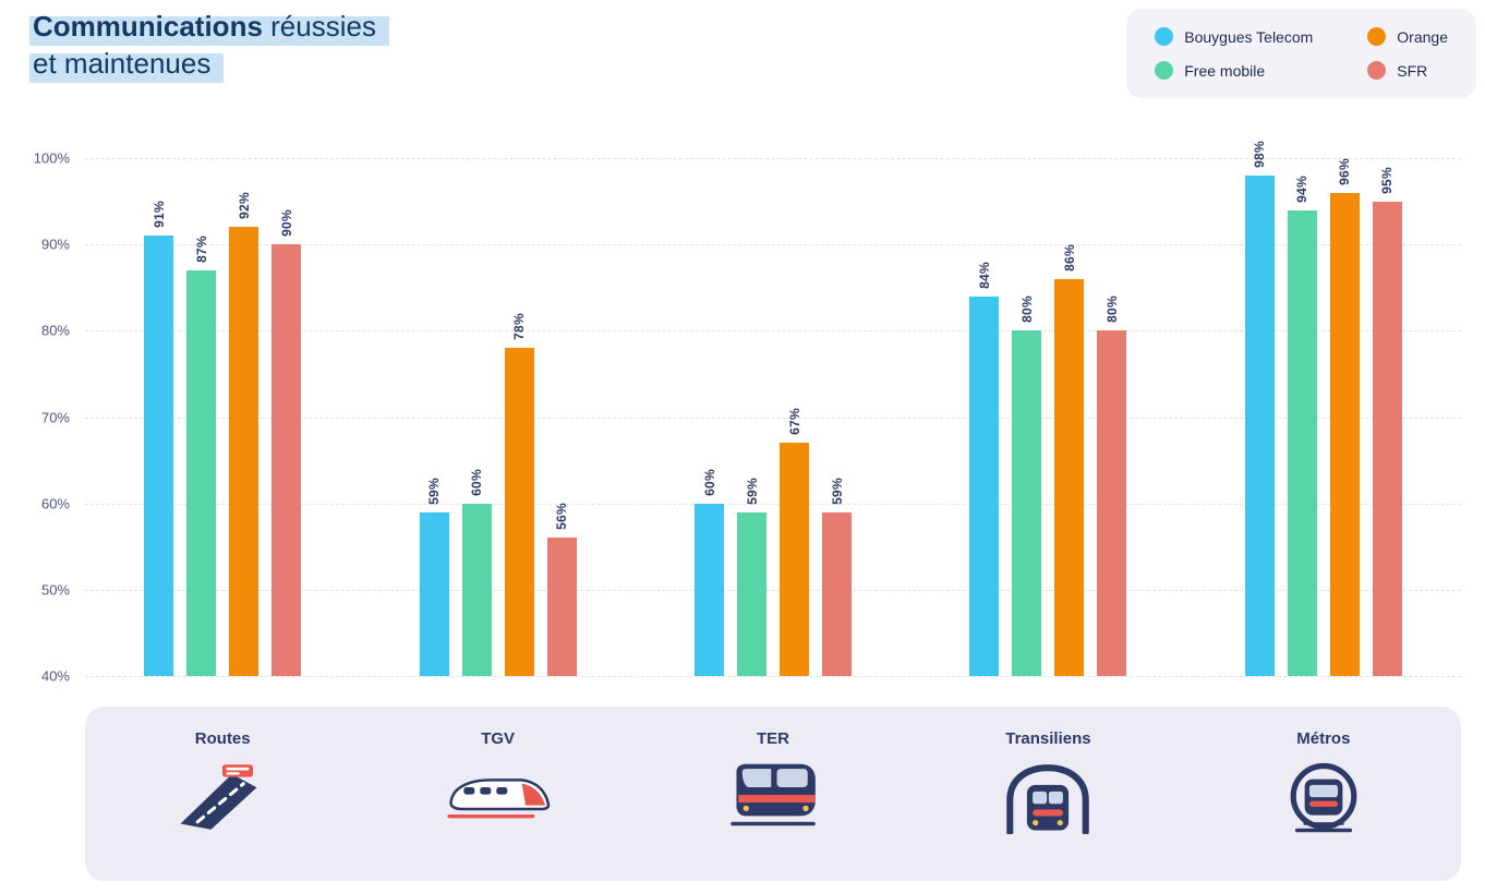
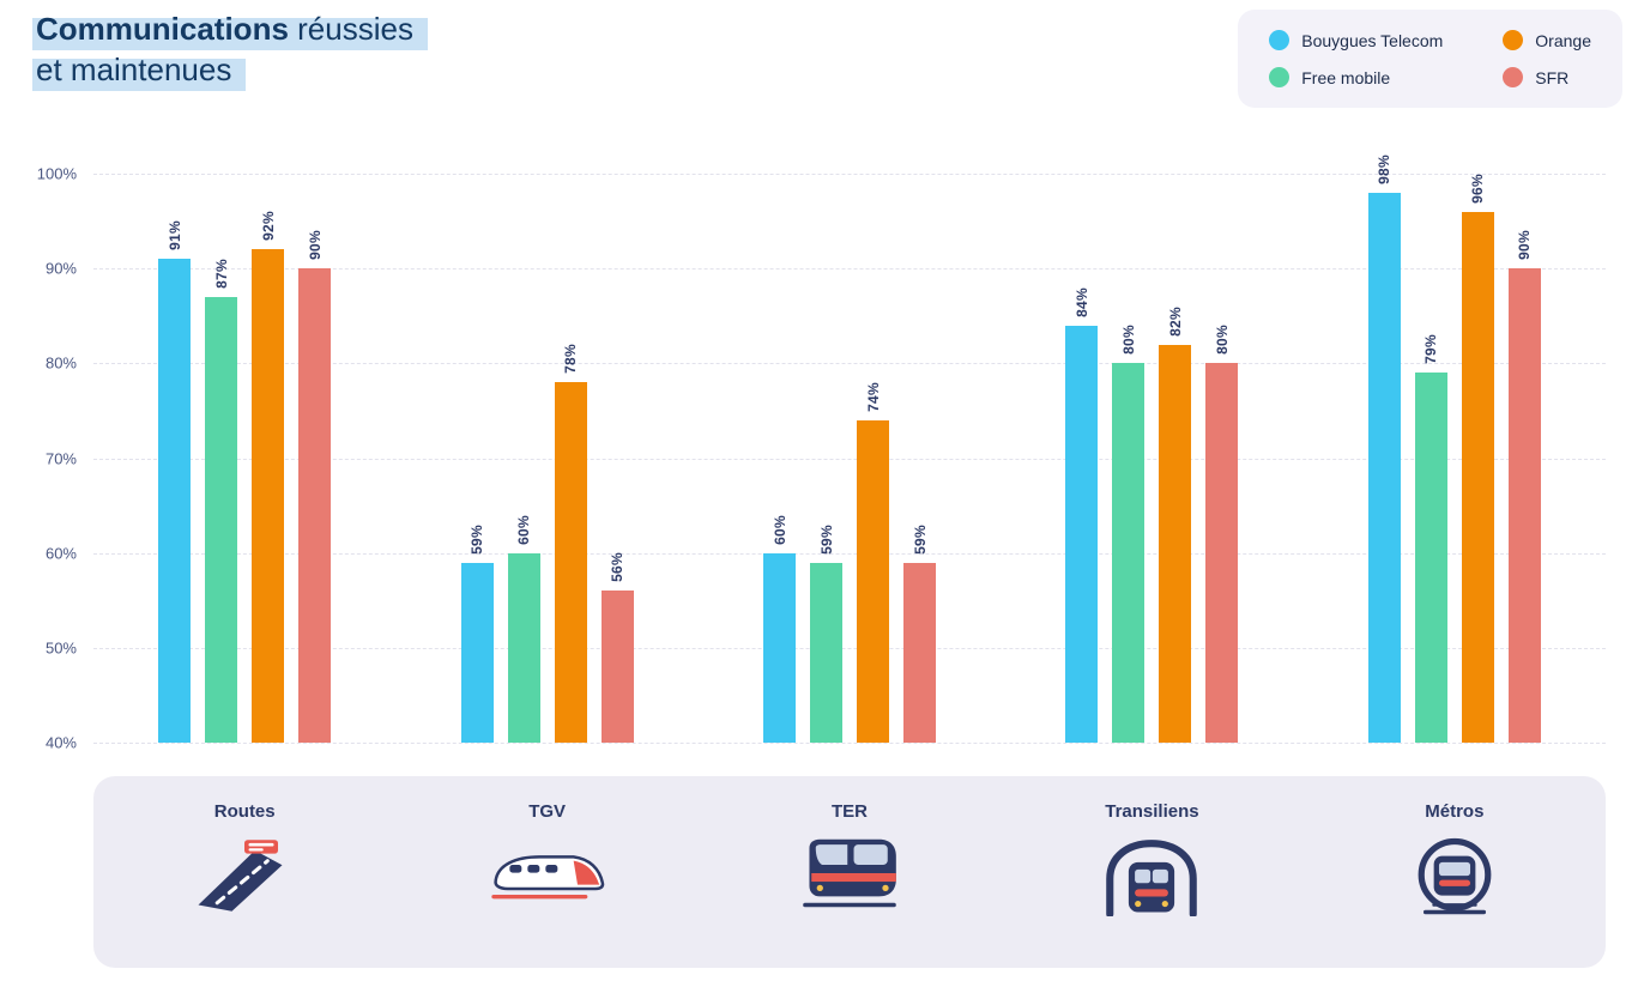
Orange/TER: 67% -> 74%
Orange/Transiliens: 86% -> 82%
Free mobile/Métros: 94% -> 79%
SFR/Métros: 95% -> 90%
